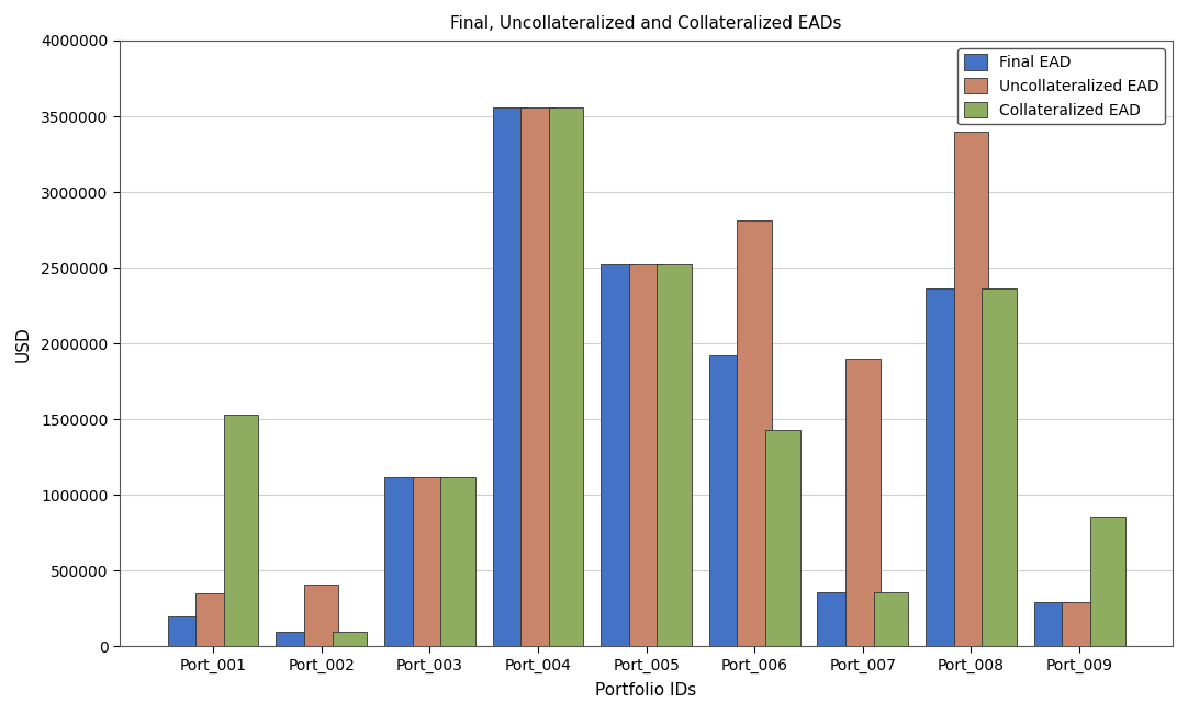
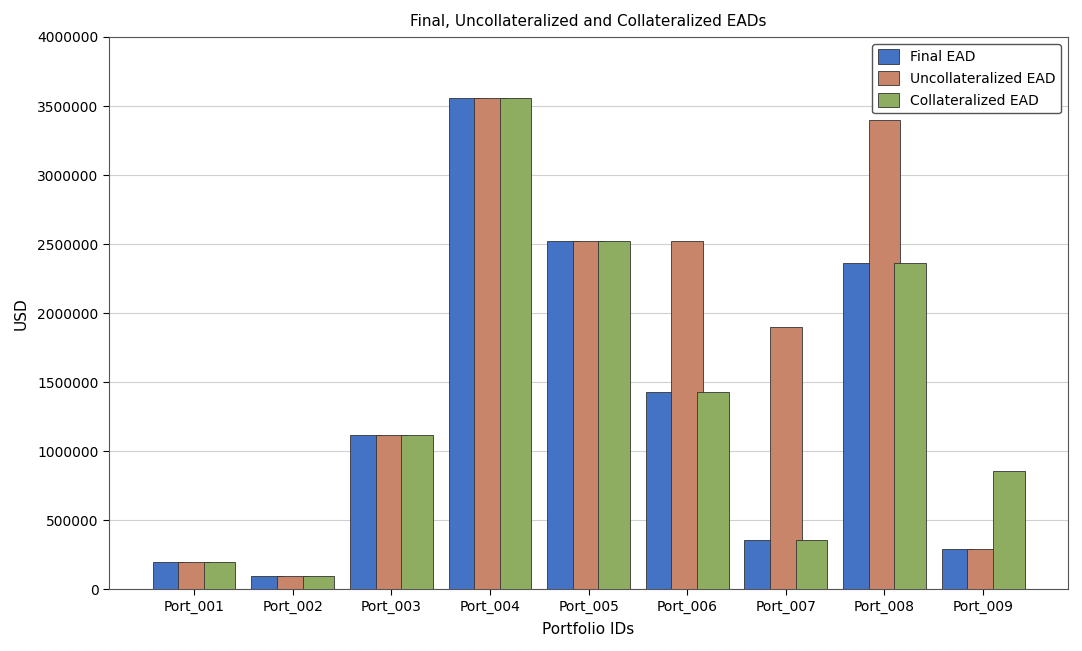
Uncollateralized EAD/Port_001: 350000 -> 200000
Collateralized EAD/Port_001: 1530000 -> 200000
Uncollateralized EAD/Port_002: 410000 -> 100000
Final EAD/Port_006: 1920000 -> 1430000
Uncollateralized EAD/Port_006: 2810000 -> 2520000
